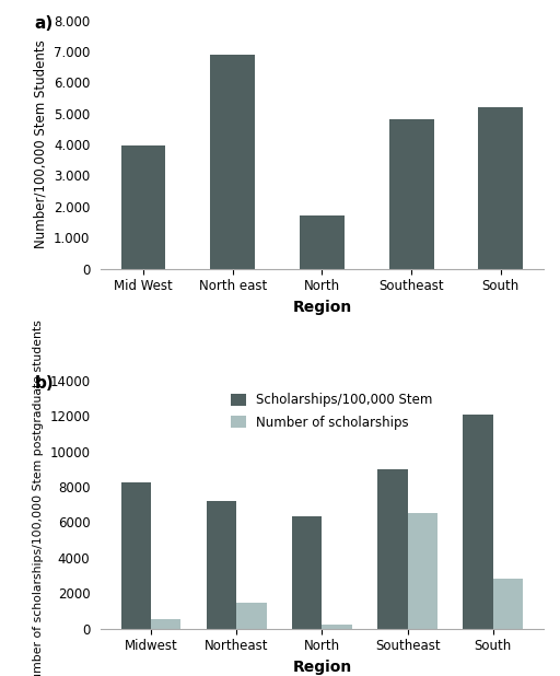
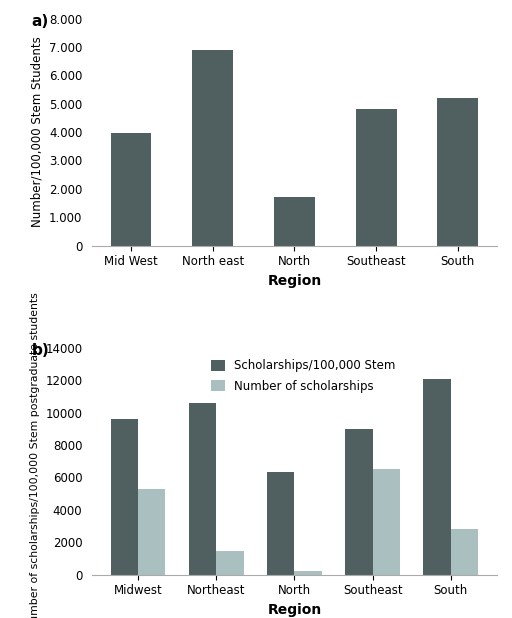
Scholarships/100,000 Stem/Midwest: 8200 -> 9600
Number of scholarships/Midwest: 500 -> 5300
Scholarships/100,000 Stem/Northeast: 7200 -> 10600
